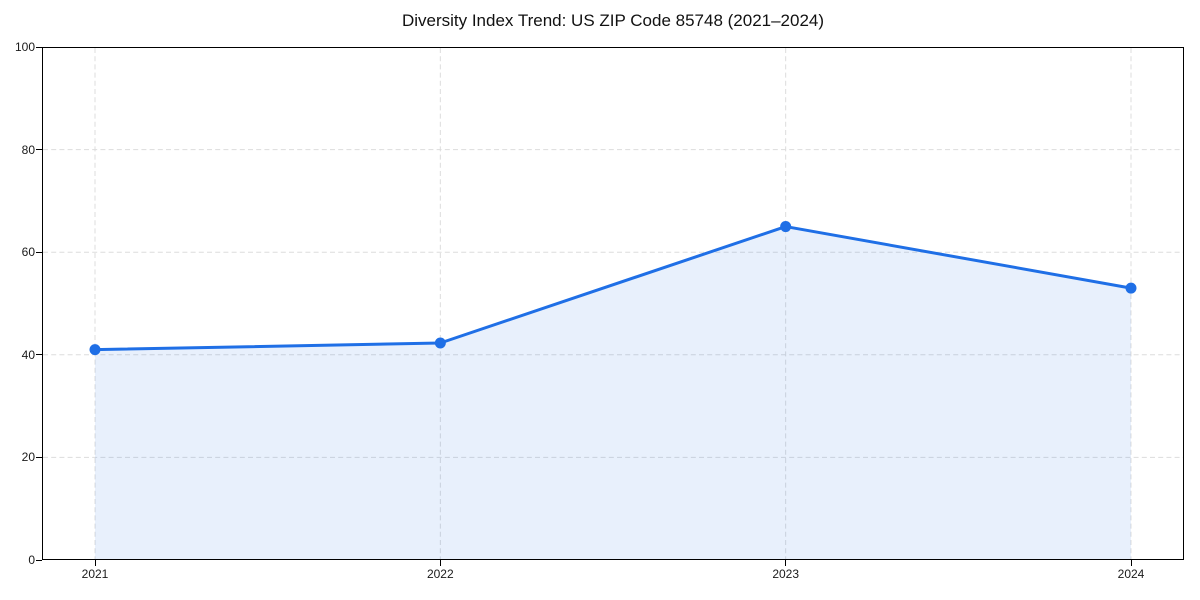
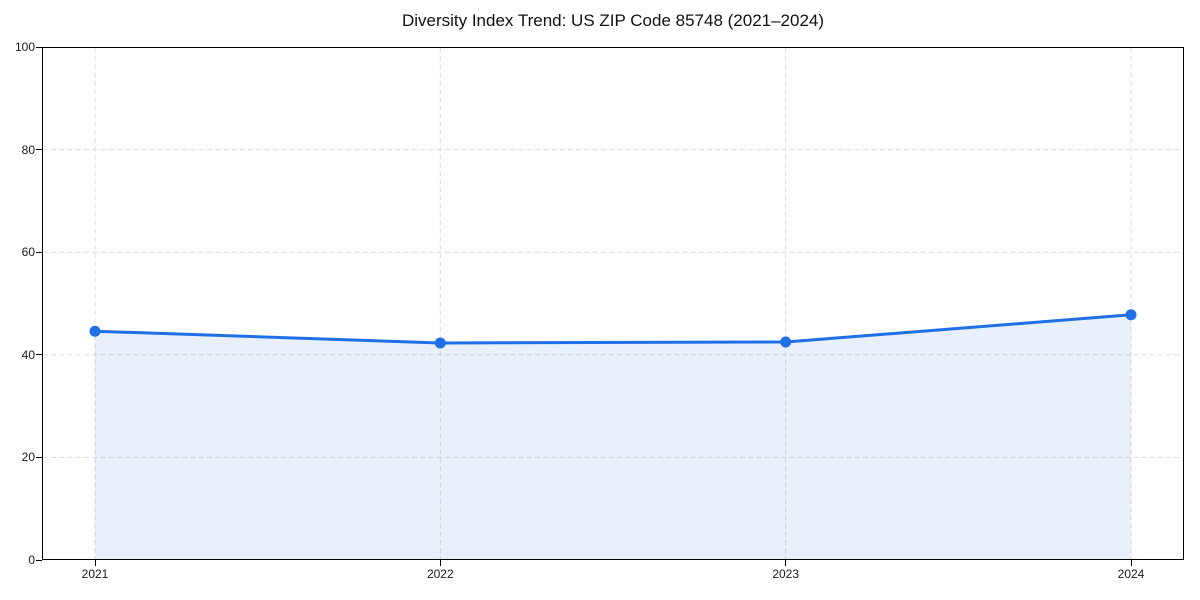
2021: 41 -> 45
2023: 65 -> 42
2024: 53 -> 48
